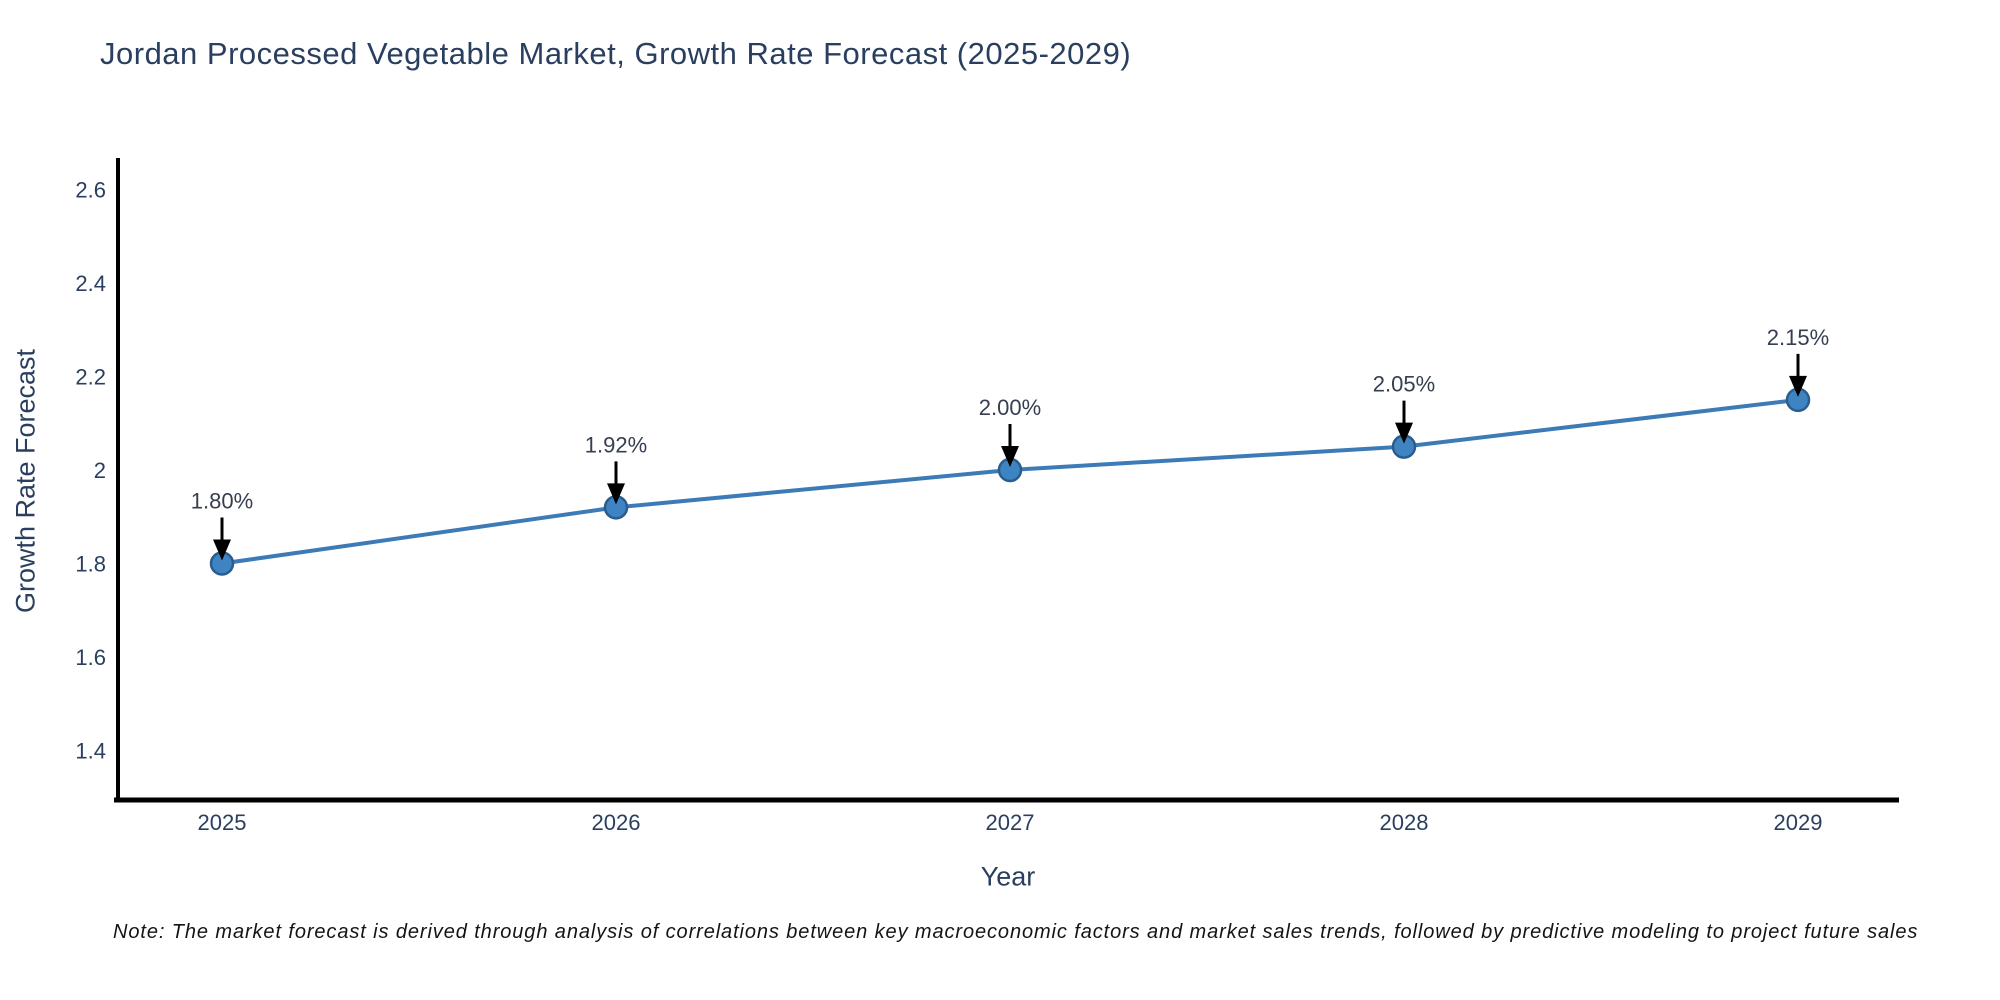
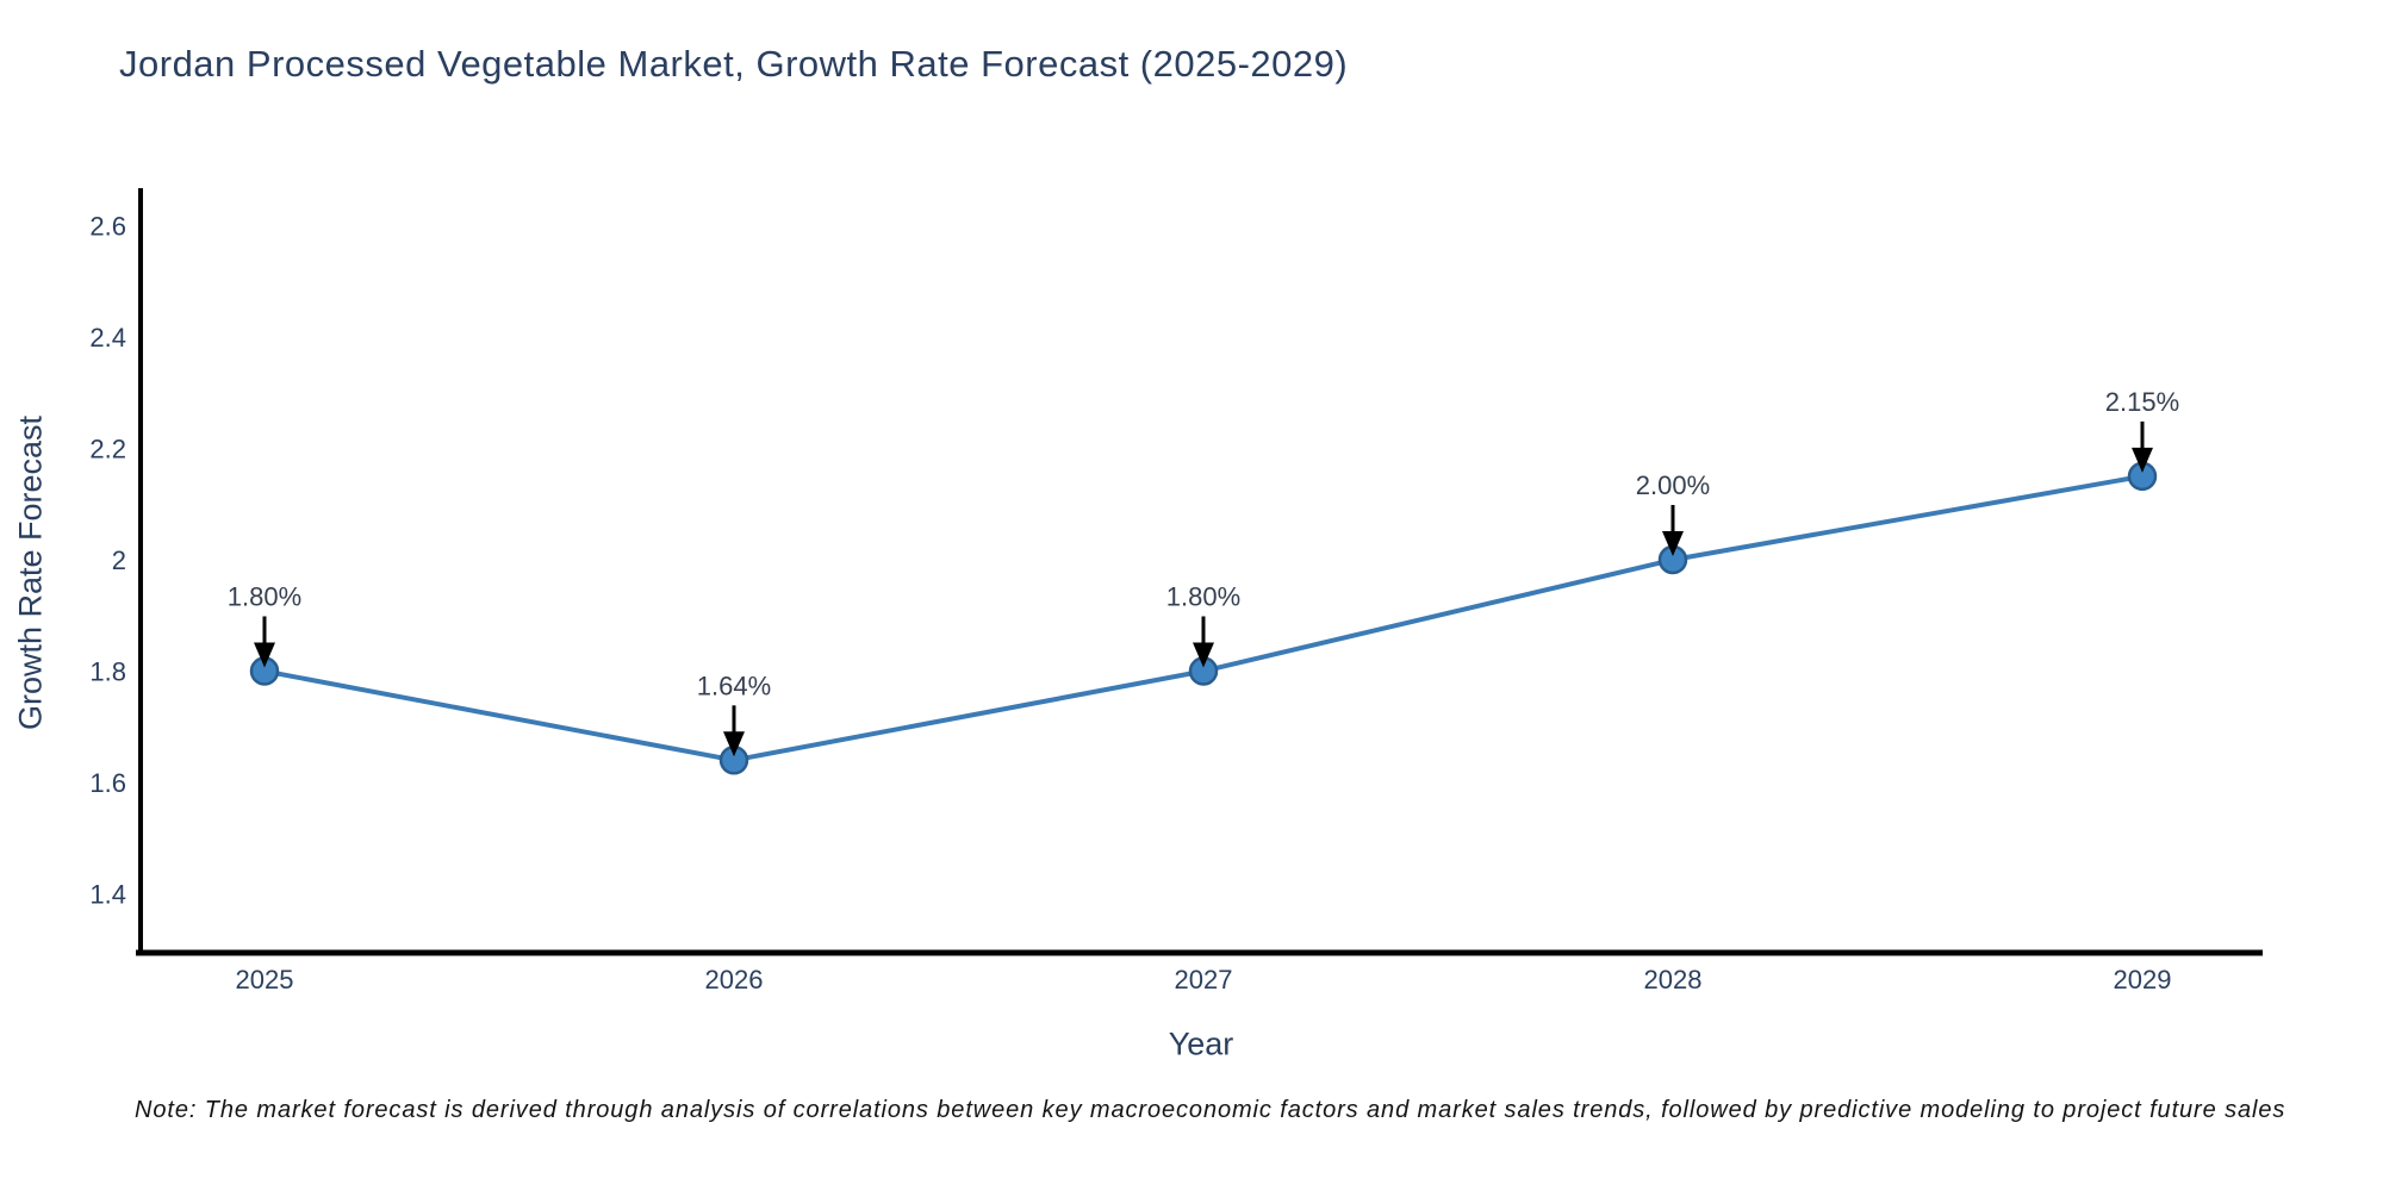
2026: 1.92% -> 1.64%
2027: 2.00% -> 1.80%
2028: 2.05% -> 2.00%
